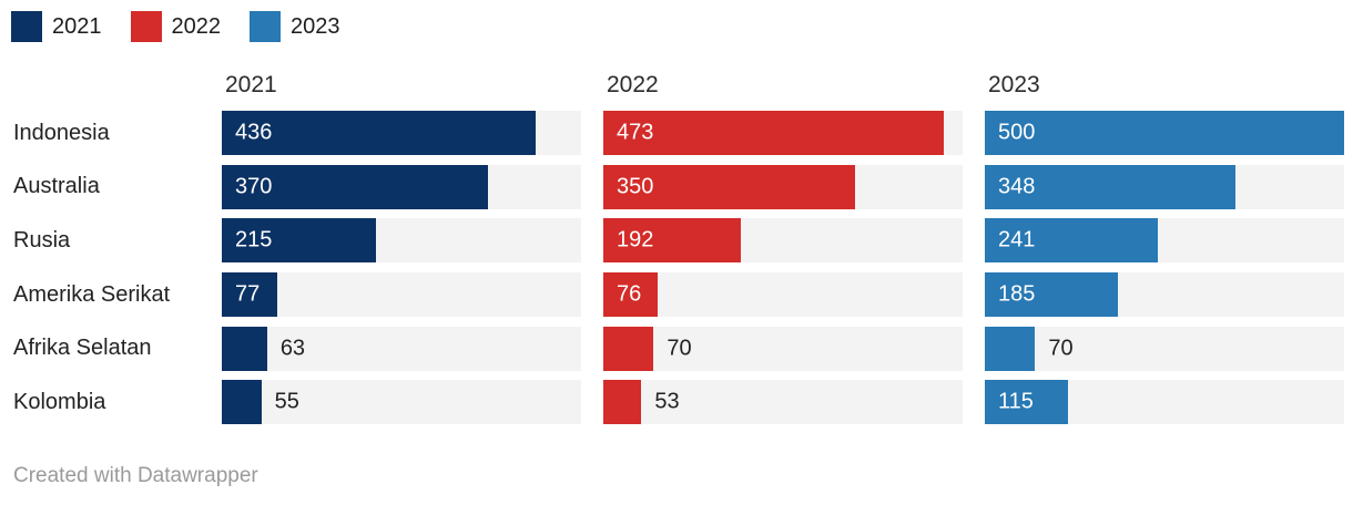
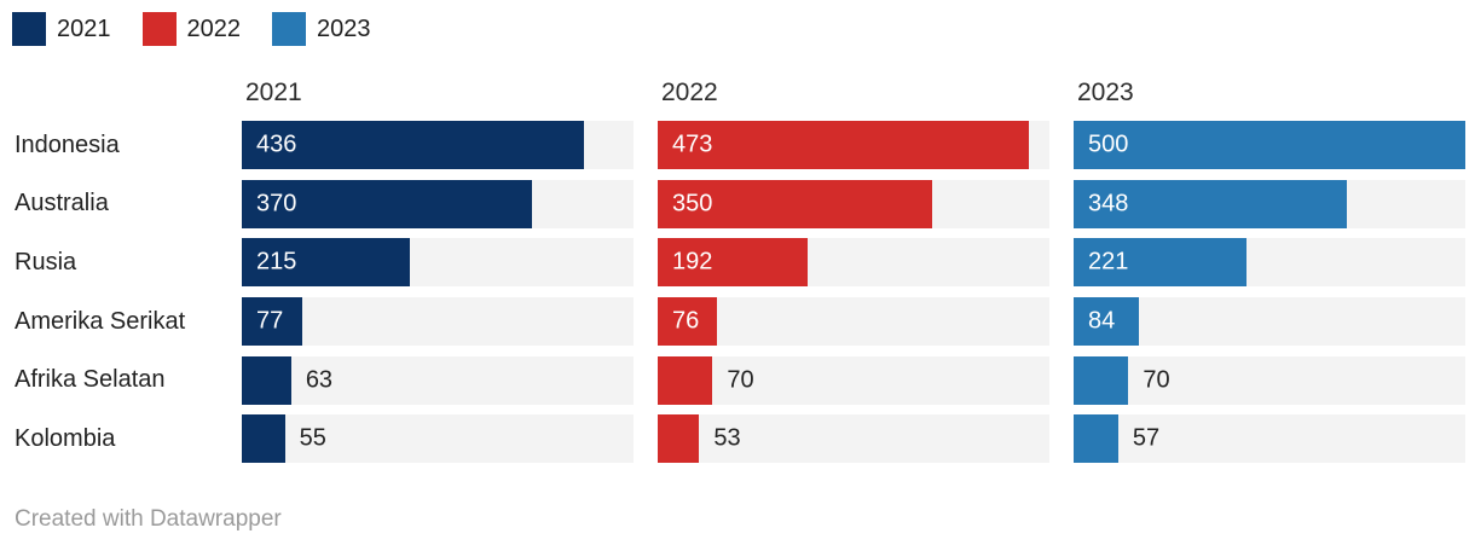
2023/Rusia: 241 -> 221
2023/Amerika Serikat: 185 -> 84
2023/Kolombia: 115 -> 57
